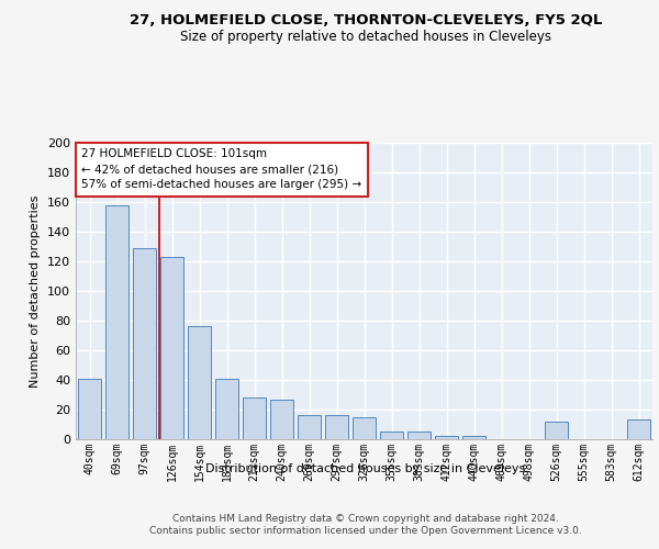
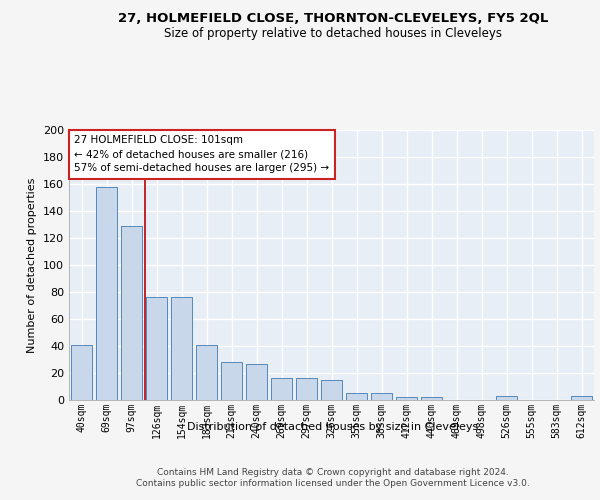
126sqm: 123 -> 76
526sqm: 12 -> 3
612sqm: 13 -> 3
